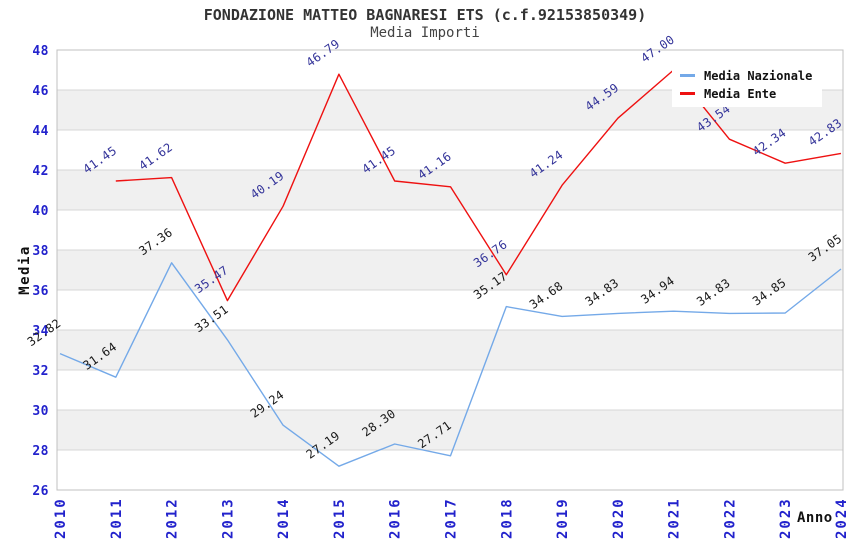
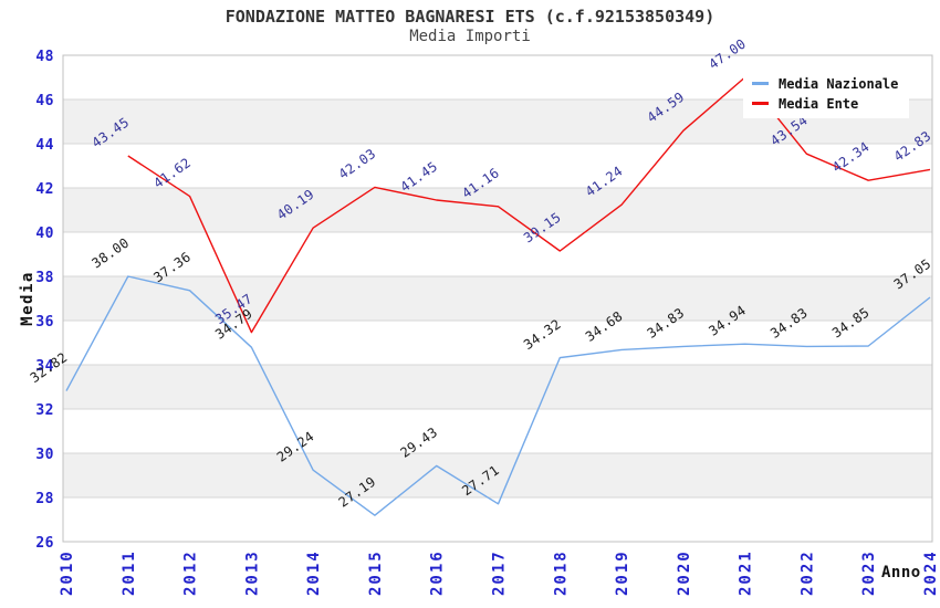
Media Nazionale/2011: 31.64 -> 38.00
Media Ente/2011: 41.45 -> 43.45
Media Nazionale/2013: 33.51 -> 34.79
Media Ente/2015: 46.79 -> 42.03
Media Nazionale/2016: 28.30 -> 29.43
Media Nazionale/2018: 35.17 -> 34.32
Media Ente/2018: 36.76 -> 39.15
